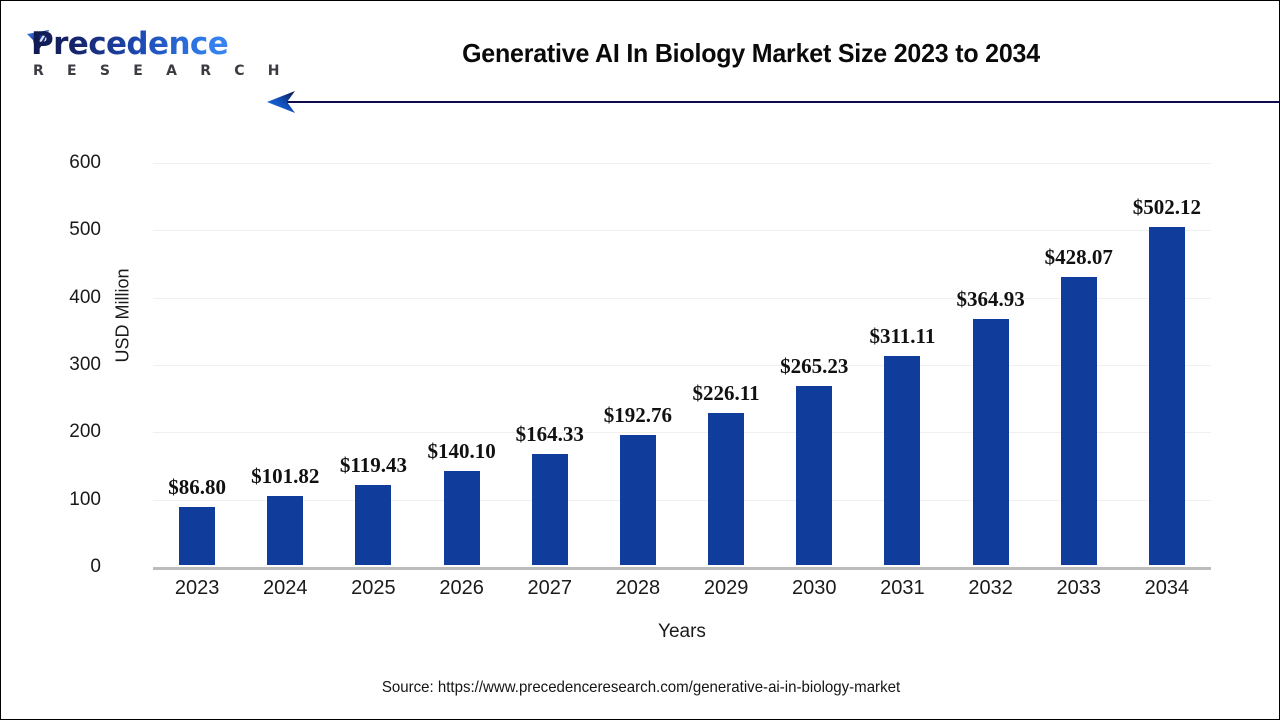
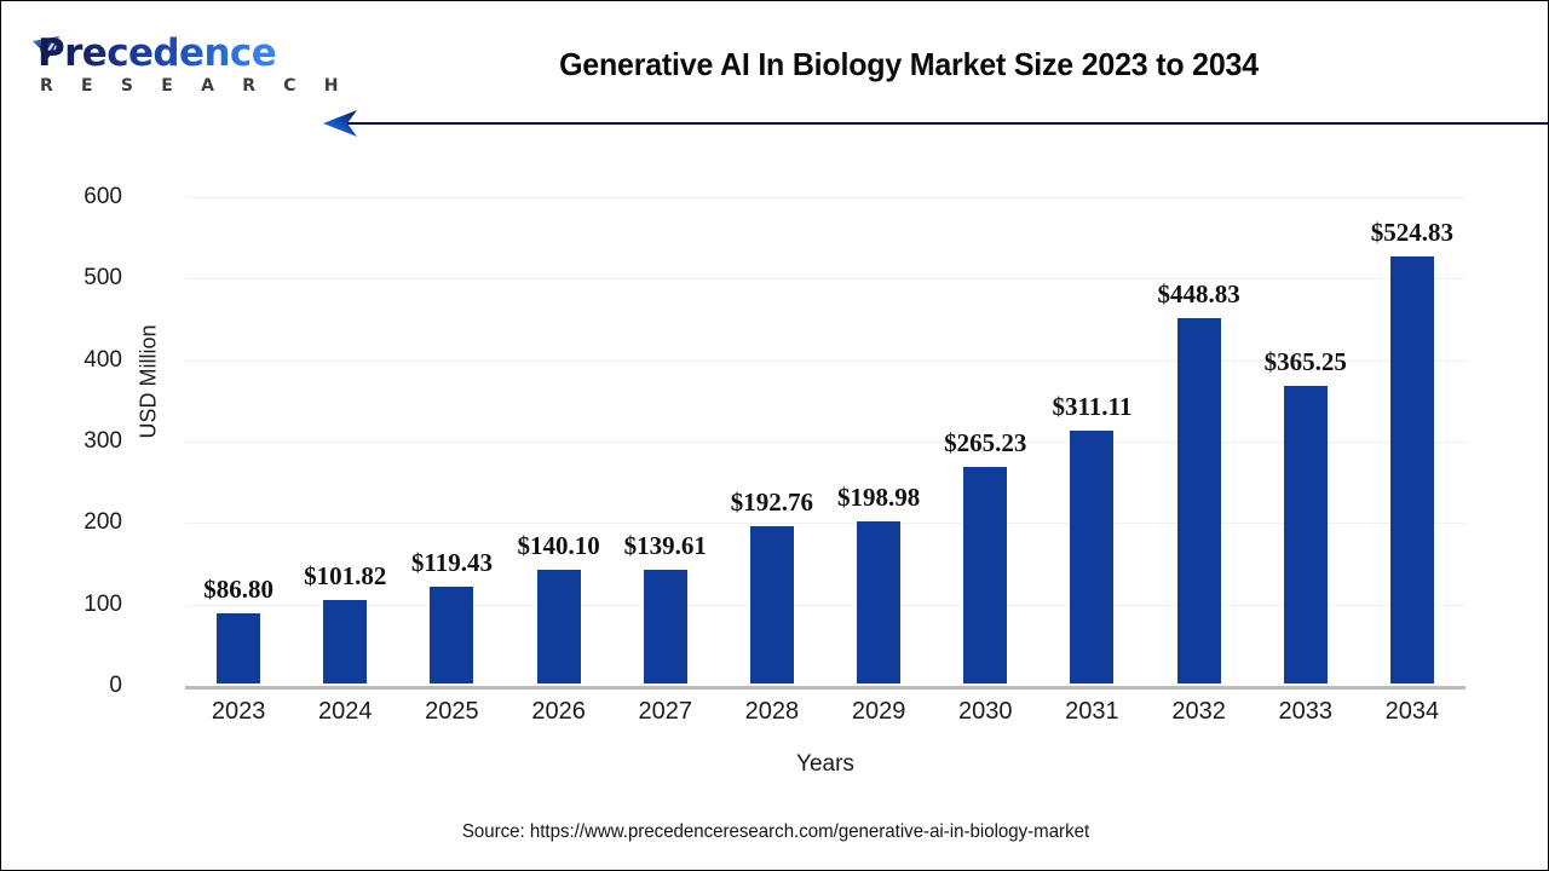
2027: $164.33 -> $139.61
2029: $226.11 -> $198.98
2032: $364.93 -> $448.83
2033: $428.07 -> $365.25
2034: $502.12 -> $524.83
